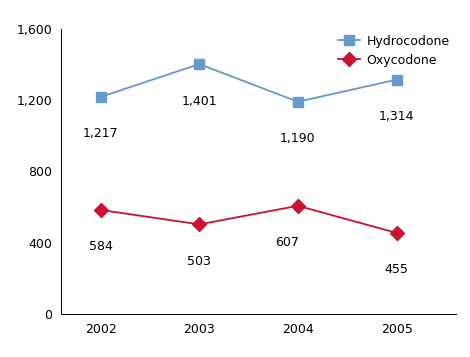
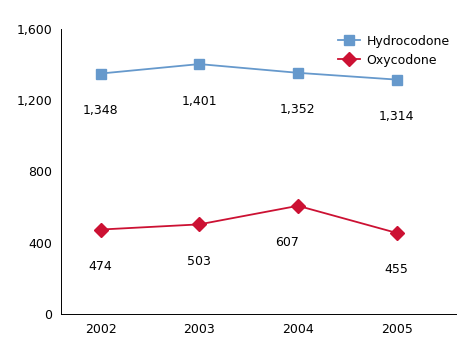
Hydrocodone/2002: 1,217 -> 1,348
Oxycodone/2002: 584 -> 474
Hydrocodone/2004: 1,190 -> 1,352
